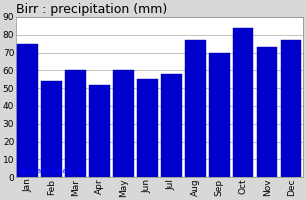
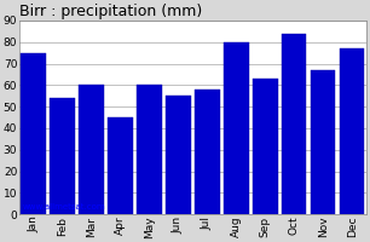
Apr: 52 -> 45
Aug: 77 -> 80
Sep: 70 -> 63
Nov: 73 -> 67
